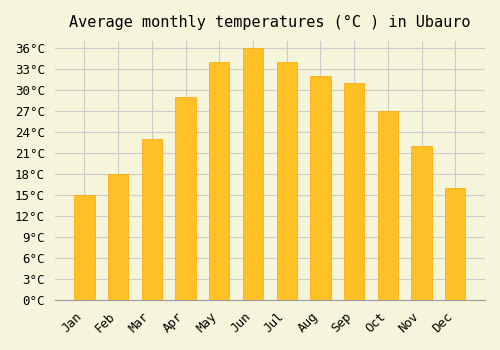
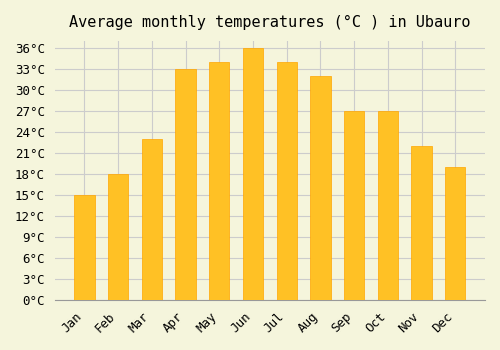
Apr: 29°C -> 33°C
Sep: 31°C -> 27°C
Dec: 16°C -> 19°C
